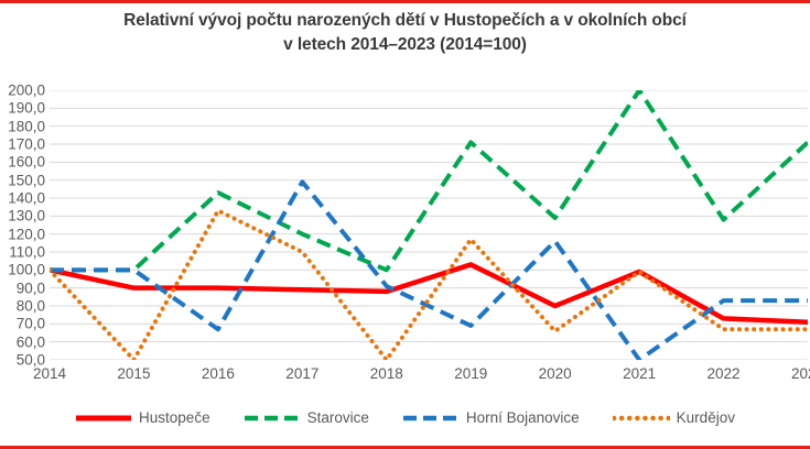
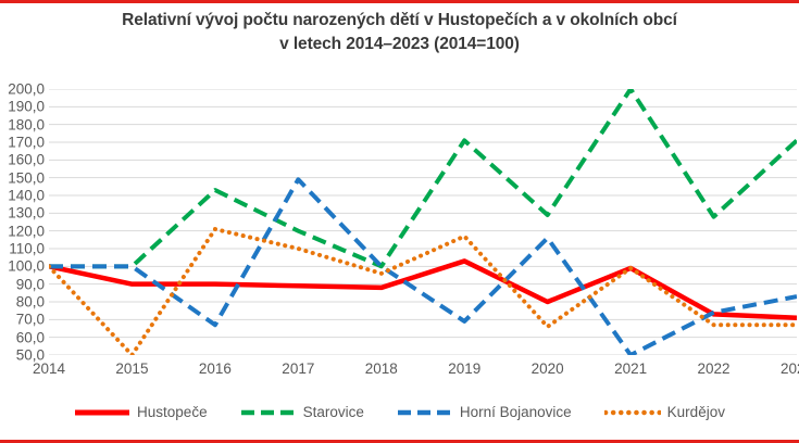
Kurdějov/2016: 133 -> 121
Horní Bojanovice/2018: 91 -> 100
Kurdějov/2018: 50 -> 96
Horní Bojanovice/2022: 83 -> 74
